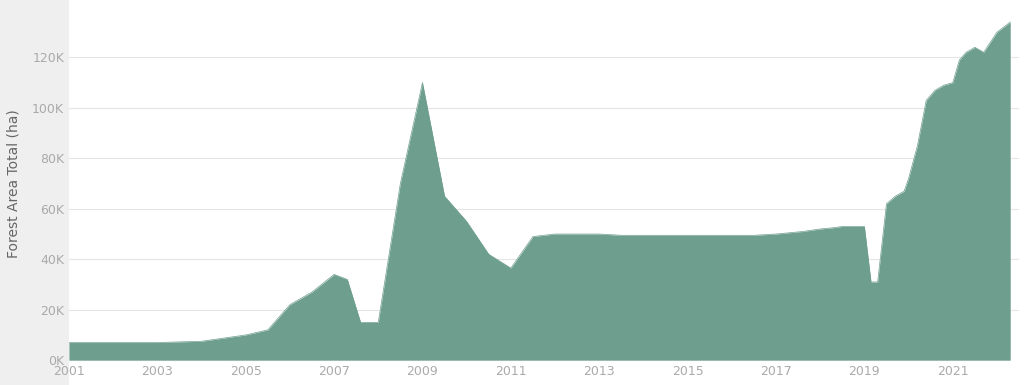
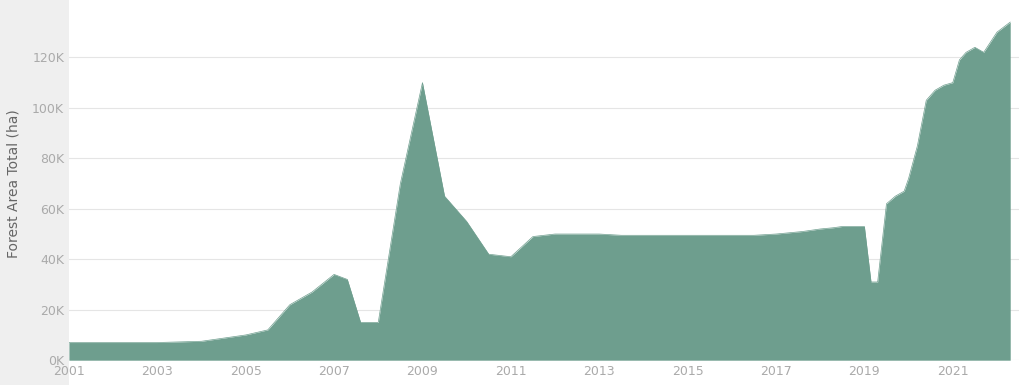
2011: 36.5K -> 41.0K
